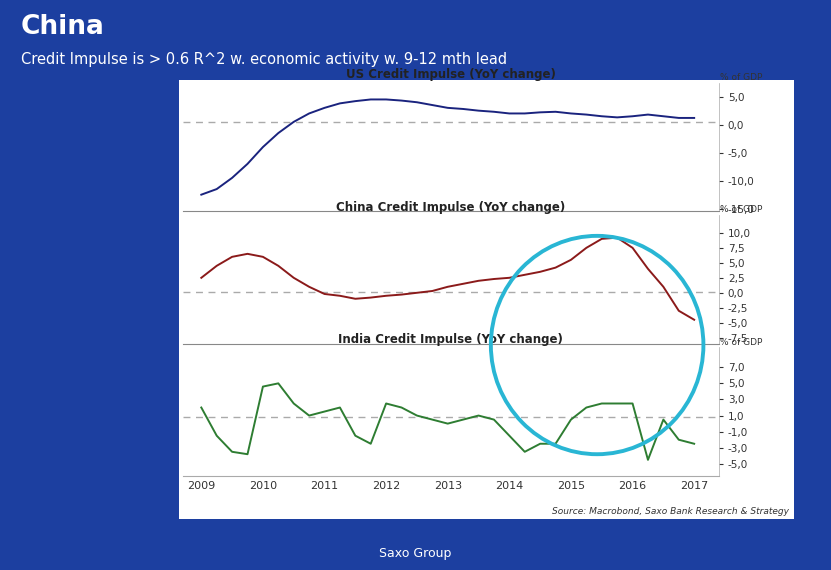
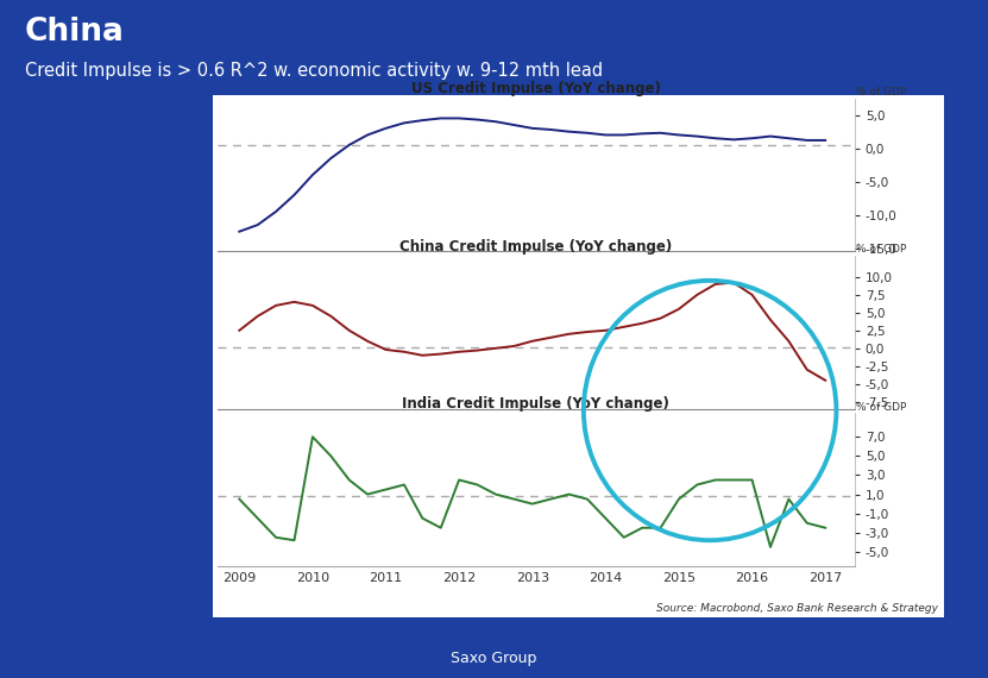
India Credit Impulse (YoY change)/2009: 2,0 -> 0,5
India Credit Impulse (YoY change)/2010: 4,6 -> 7,0
